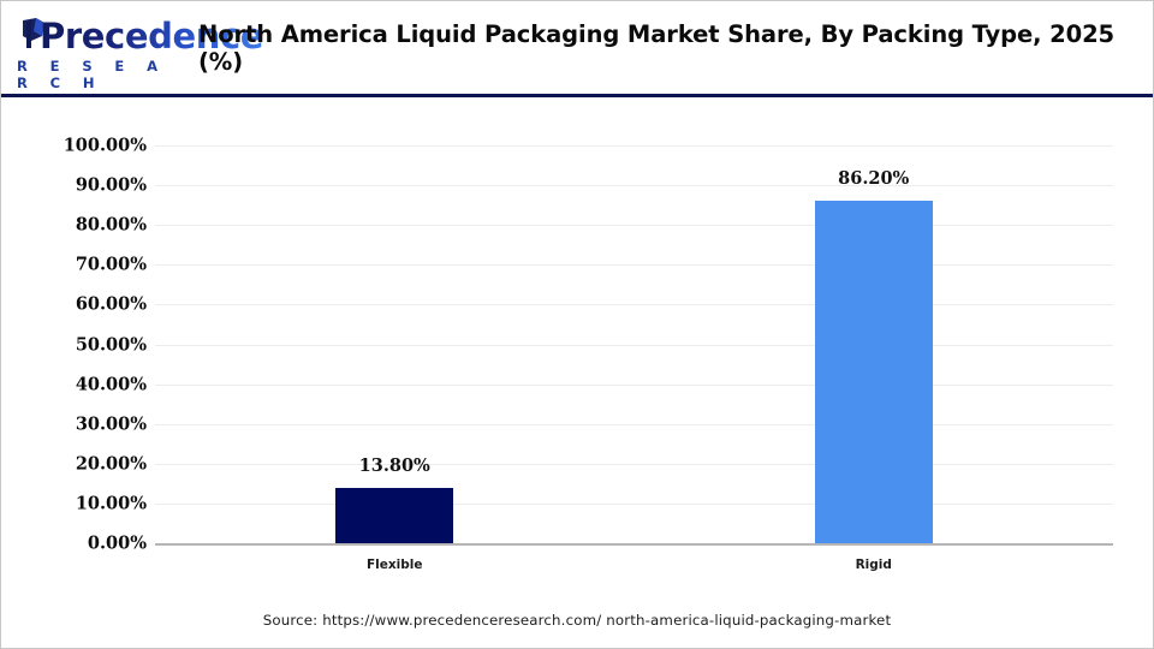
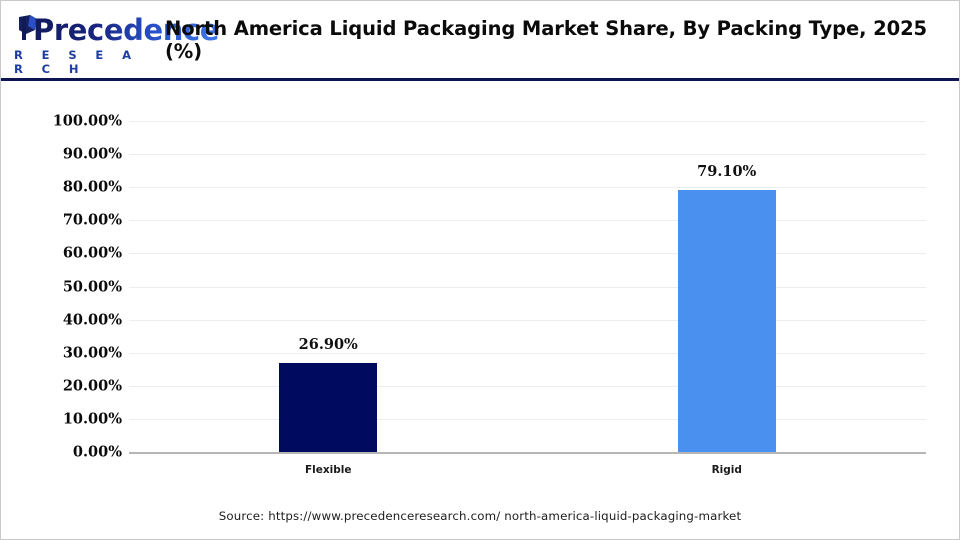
Flexible: 13.80% -> 26.90%
Rigid: 86.20% -> 79.10%
